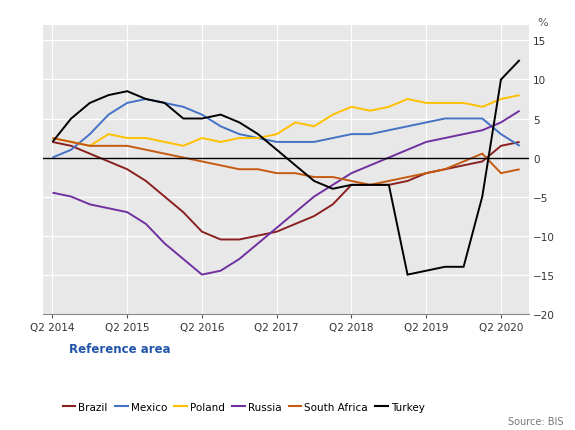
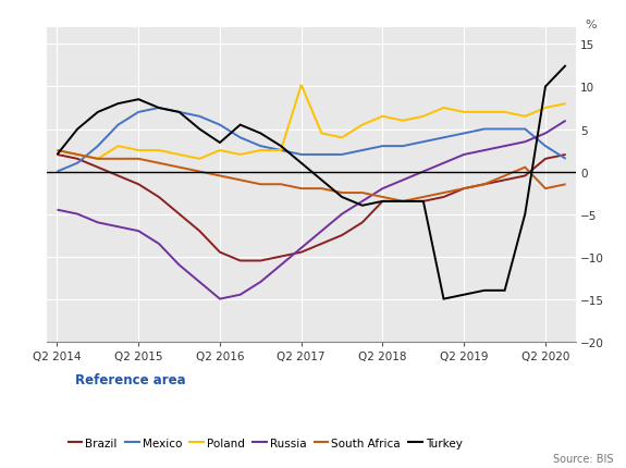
Turkey/Q2 2016: 5.0 -> 3.4
Poland/Q2 2017: 3.0 -> 10.2
